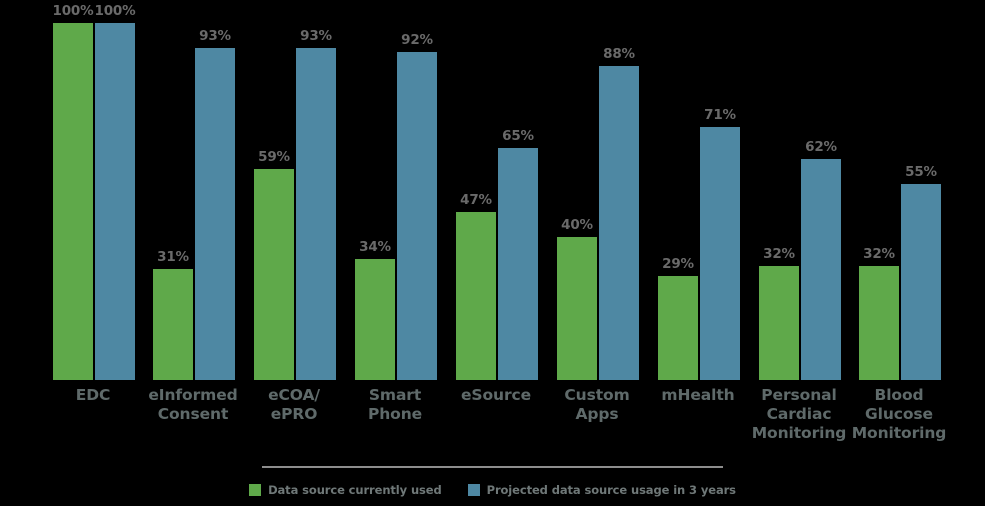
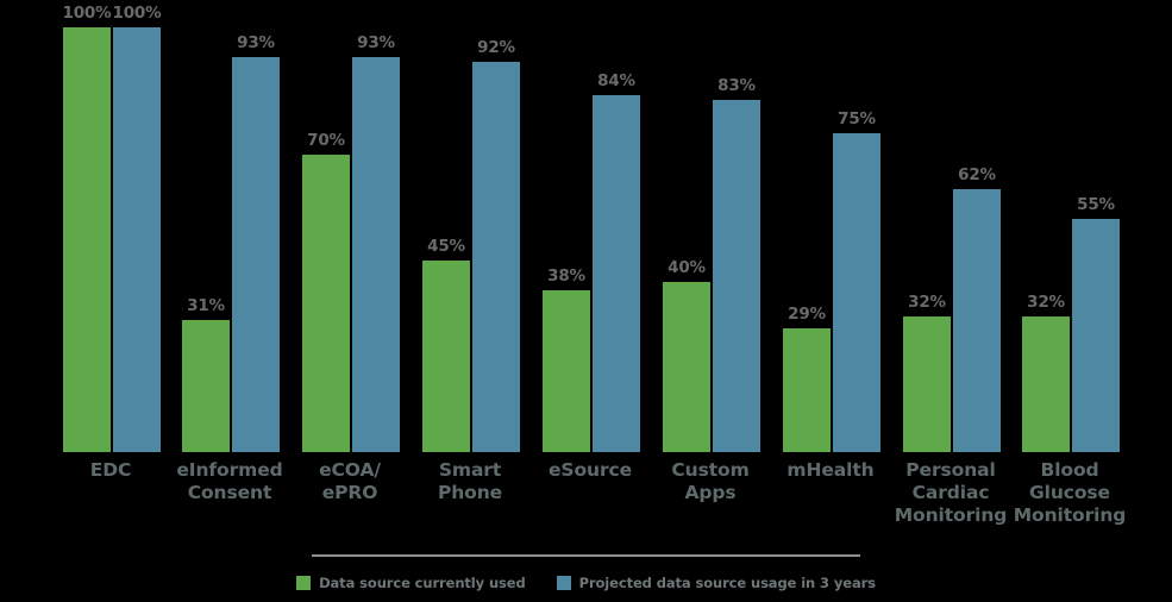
Data source currently used/eCOA/ ePRO: 59% -> 70%
Data source currently used/Smart Phone: 34% -> 45%
Data source currently used/eSource: 47% -> 38%
Projected data source usage in 3 years/eSource: 65% -> 84%
Projected data source usage in 3 years/Custom Apps: 88% -> 83%
Projected data source usage in 3 years/mHealth: 71% -> 75%
